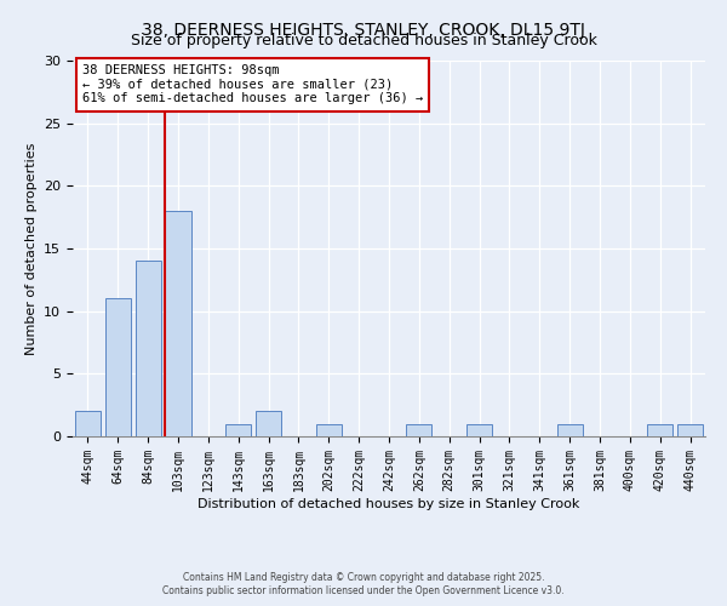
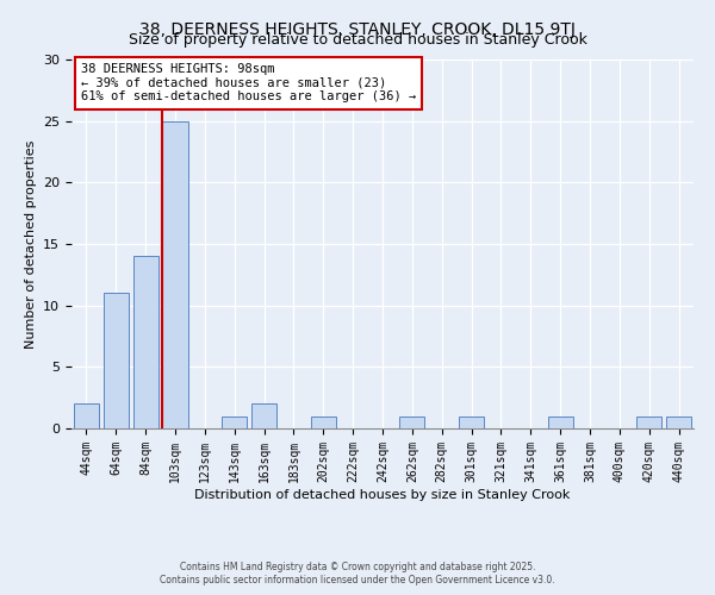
103sqm: 18 -> 25
